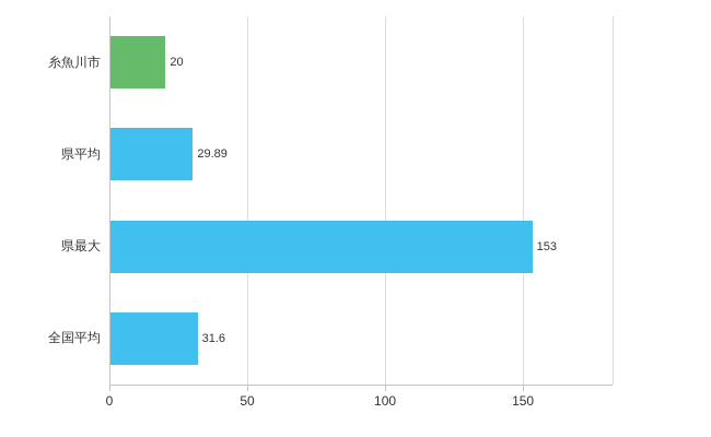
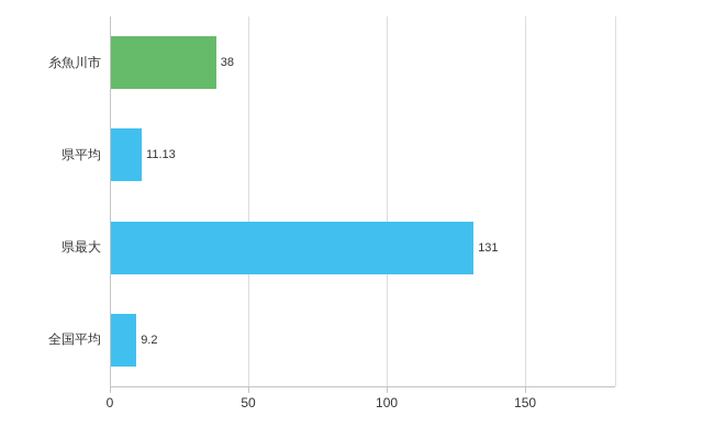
糸魚川市: 20 -> 38
県平均: 29.89 -> 11.13
県最大: 153 -> 131
全国平均: 31.6 -> 9.2
